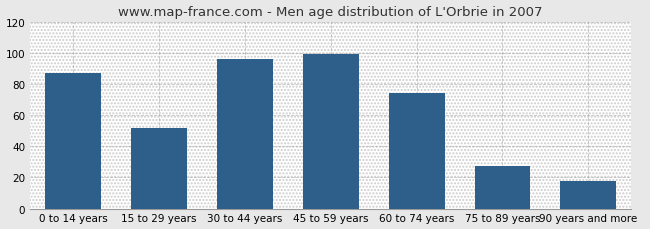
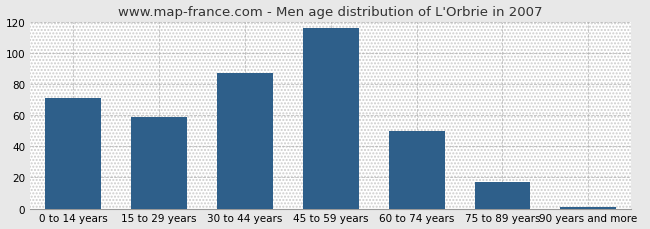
0 to 14 years: 87 -> 71
15 to 29 years: 52 -> 59
30 to 44 years: 96 -> 87
45 to 59 years: 99 -> 116
60 to 74 years: 74 -> 50
75 to 89 years: 27 -> 17
90 years and more: 18 -> 1
